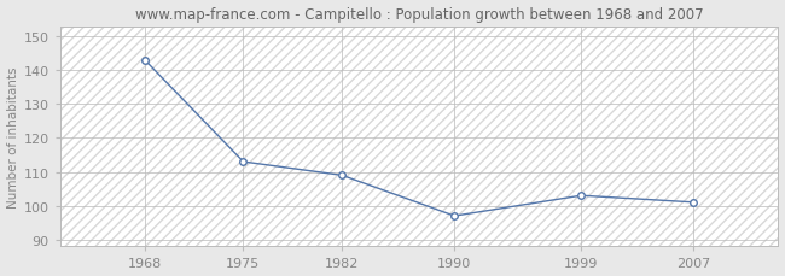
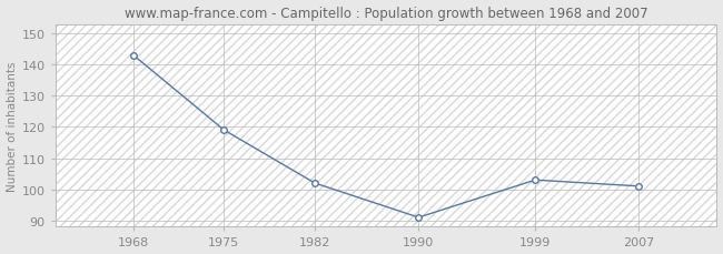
1975: 113 -> 119
1982: 109 -> 102
1990: 97 -> 91
